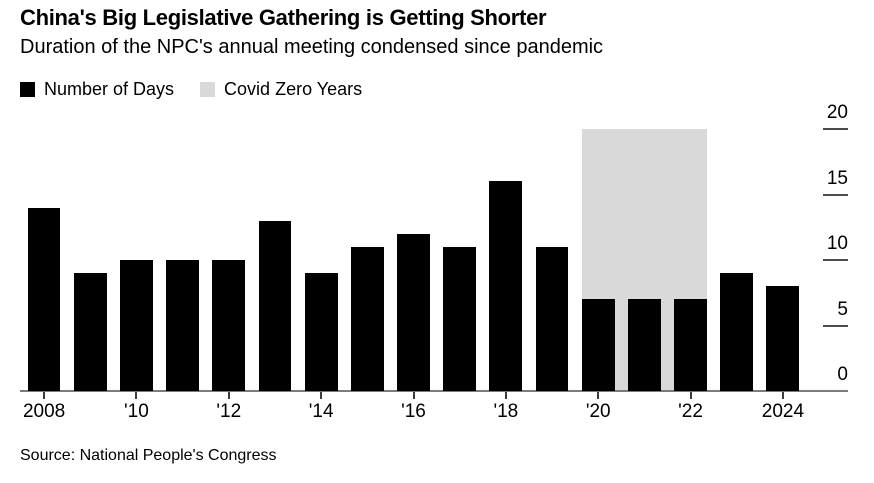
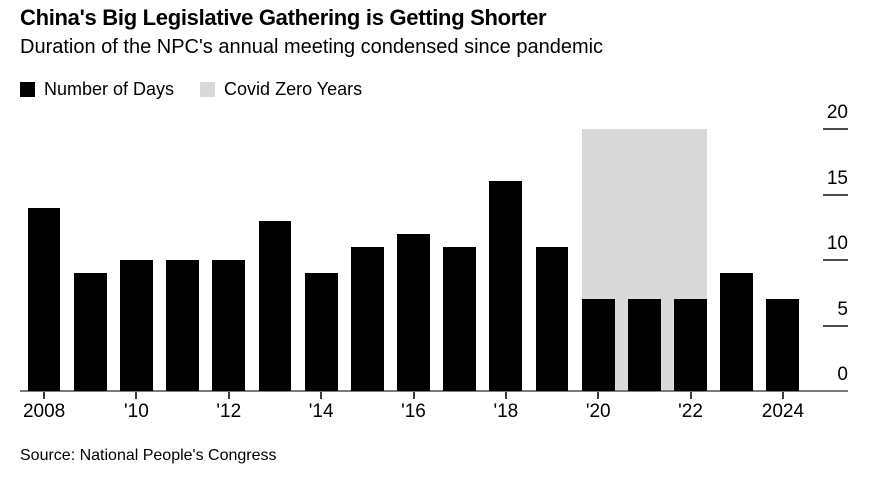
2024: 8 -> 7
